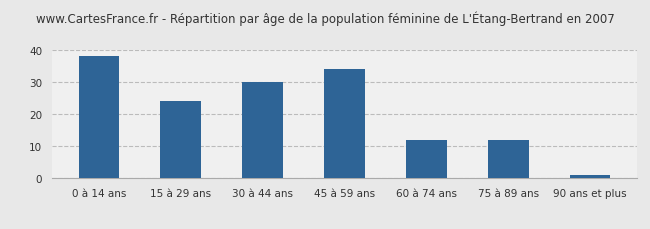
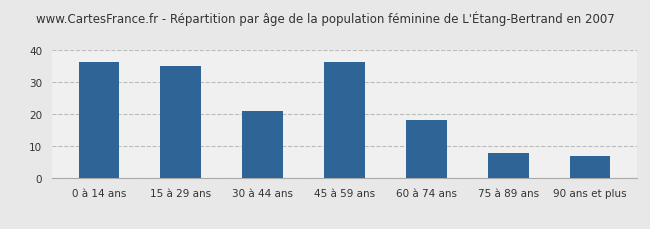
0 à 14 ans: 38 -> 36
15 à 29 ans: 24 -> 35
30 à 44 ans: 30 -> 21
45 à 59 ans: 34 -> 36
60 à 74 ans: 12 -> 18
75 à 89 ans: 12 -> 8
90 ans et plus: 1 -> 7
